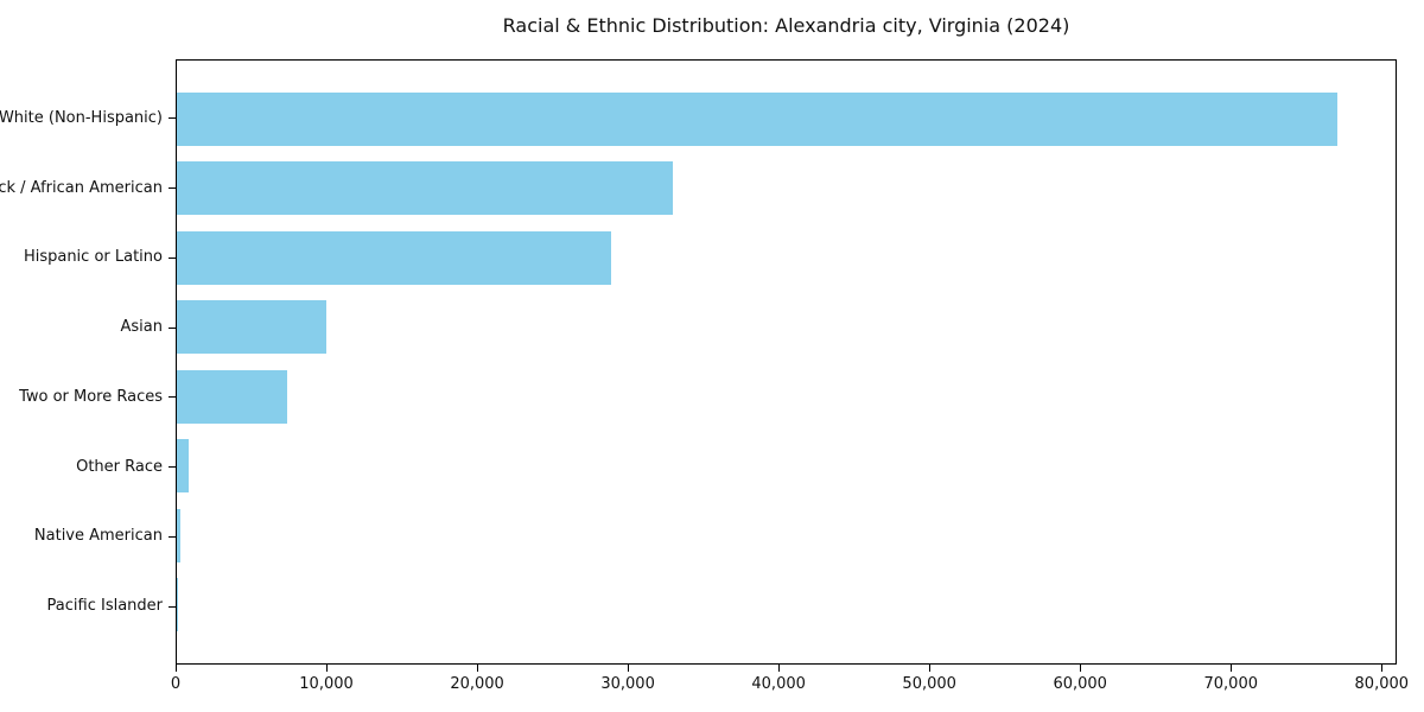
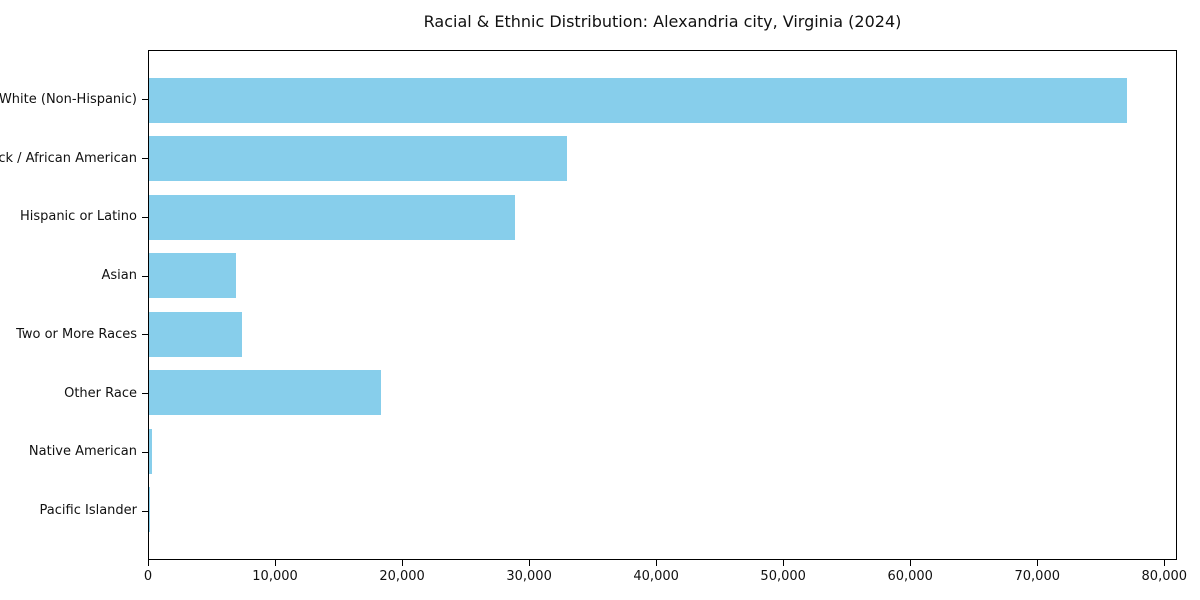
Asian: 9900 -> 6900
Other Race: 800 -> 18300
